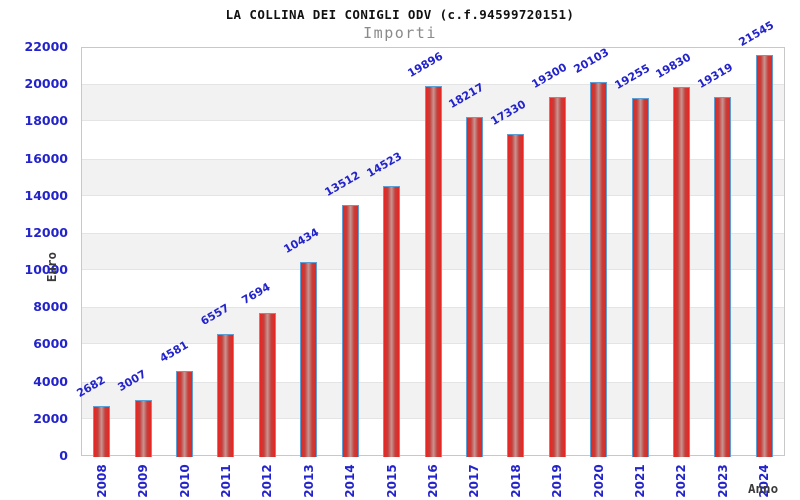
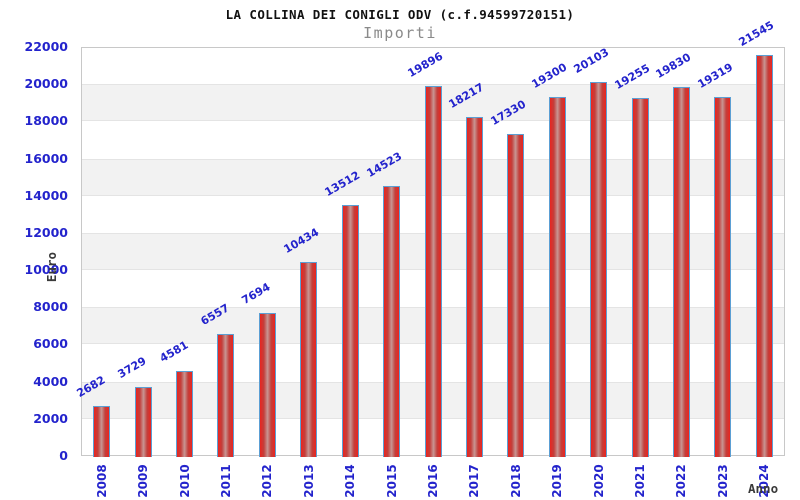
2009: 3007 -> 3729
